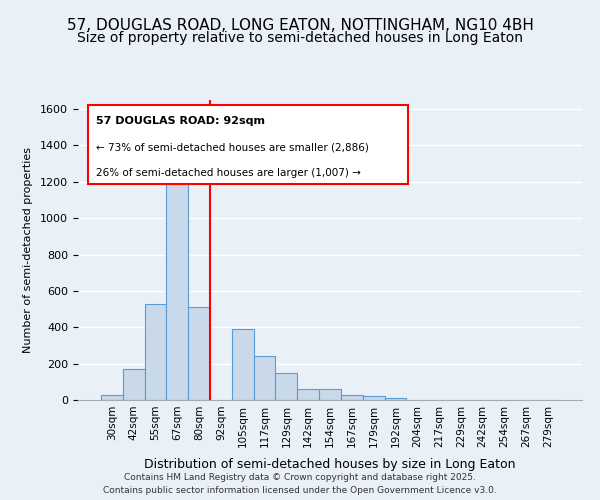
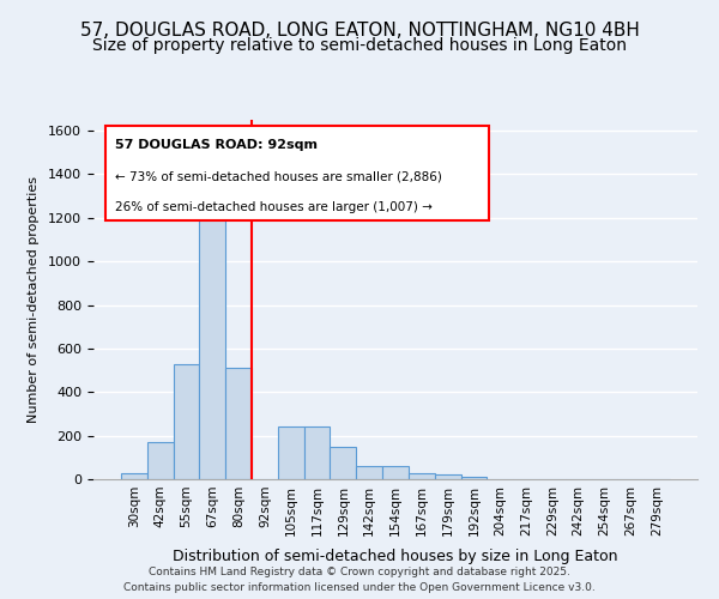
105sqm: 390 -> 240
